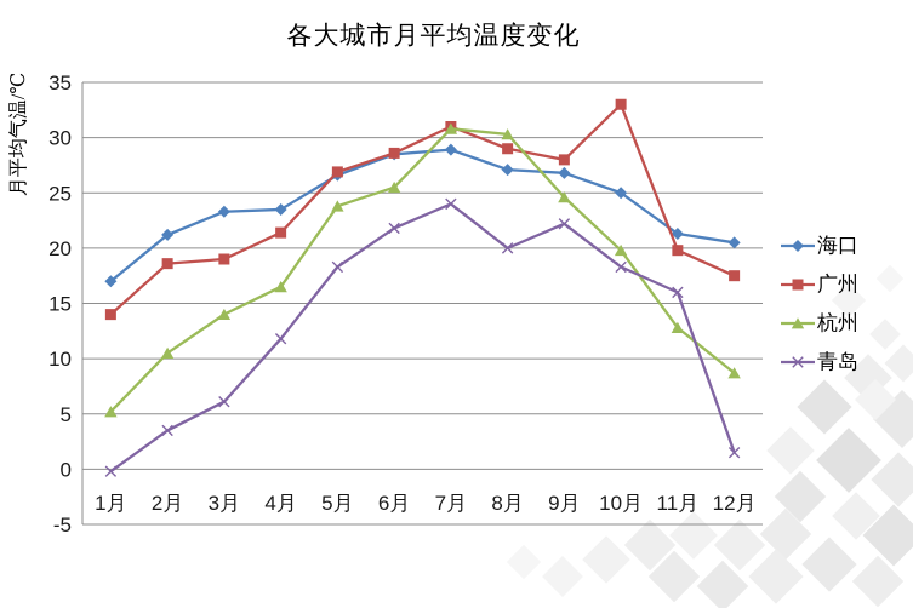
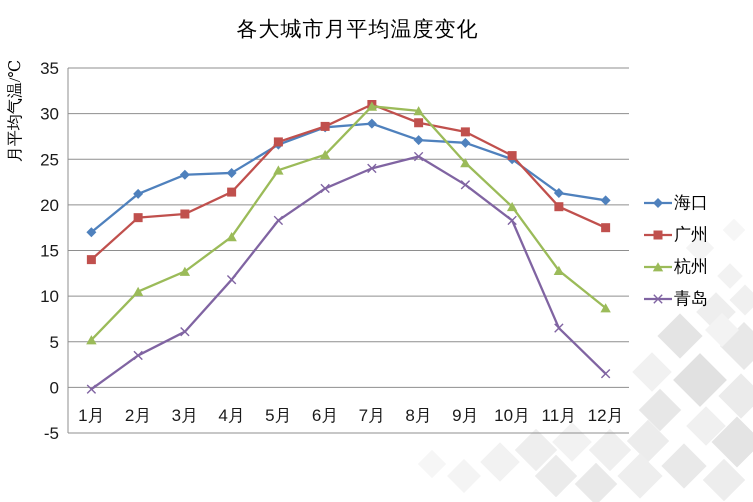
杭州/3月: 14 -> 13
青岛/8月: 20 -> 25
广州/10月: 33 -> 25
青岛/11月: 16 -> 6
